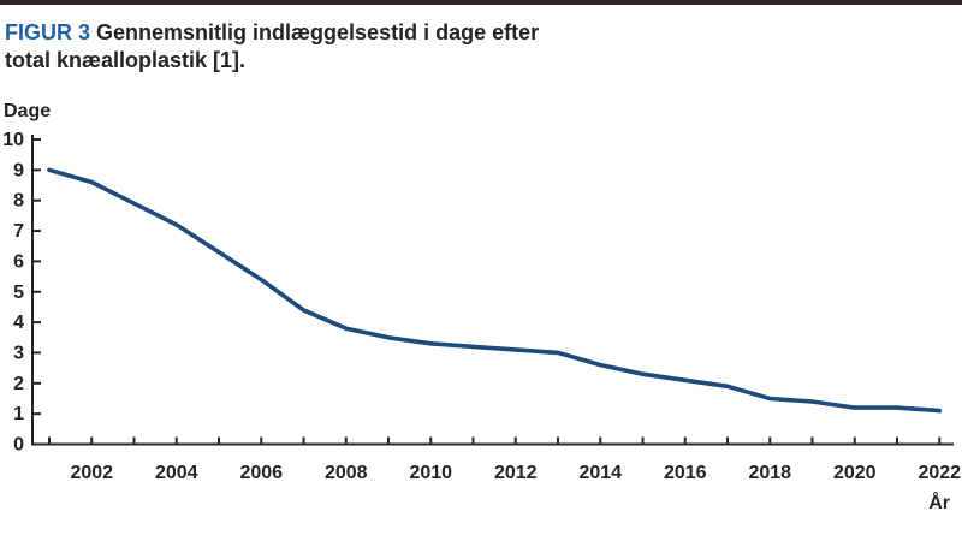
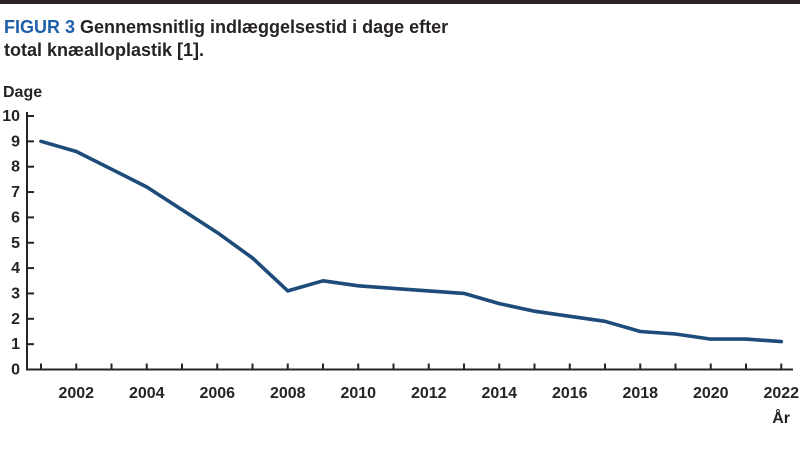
2008: 3.8 -> 3.1
